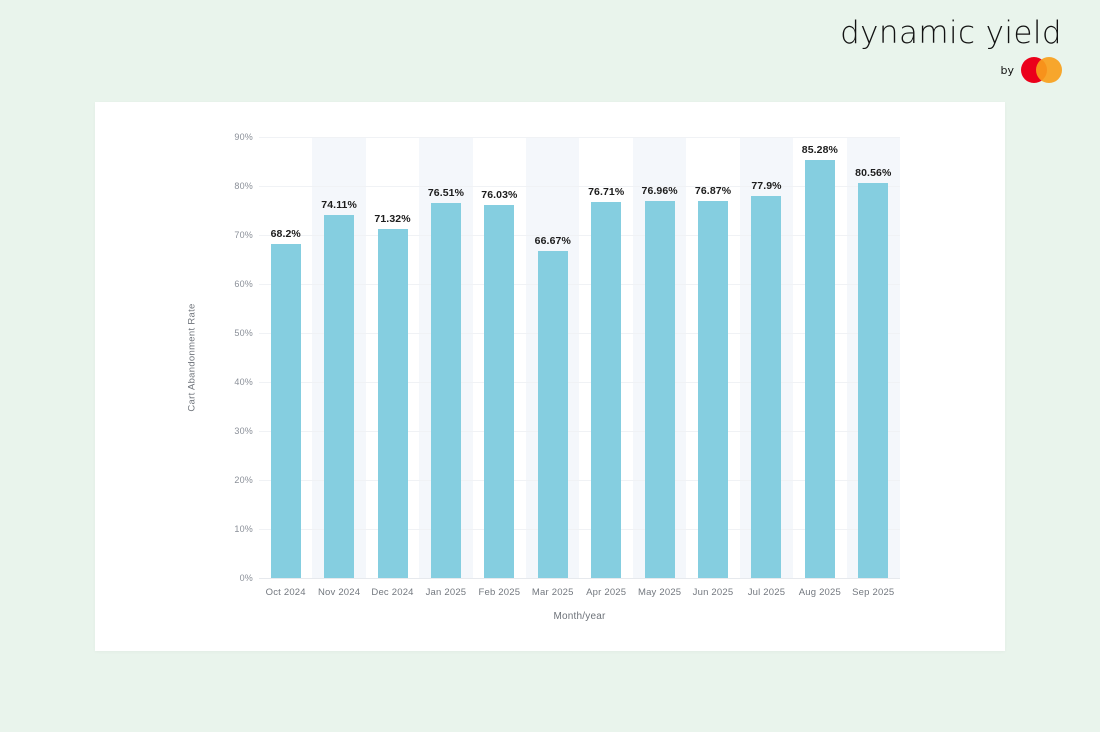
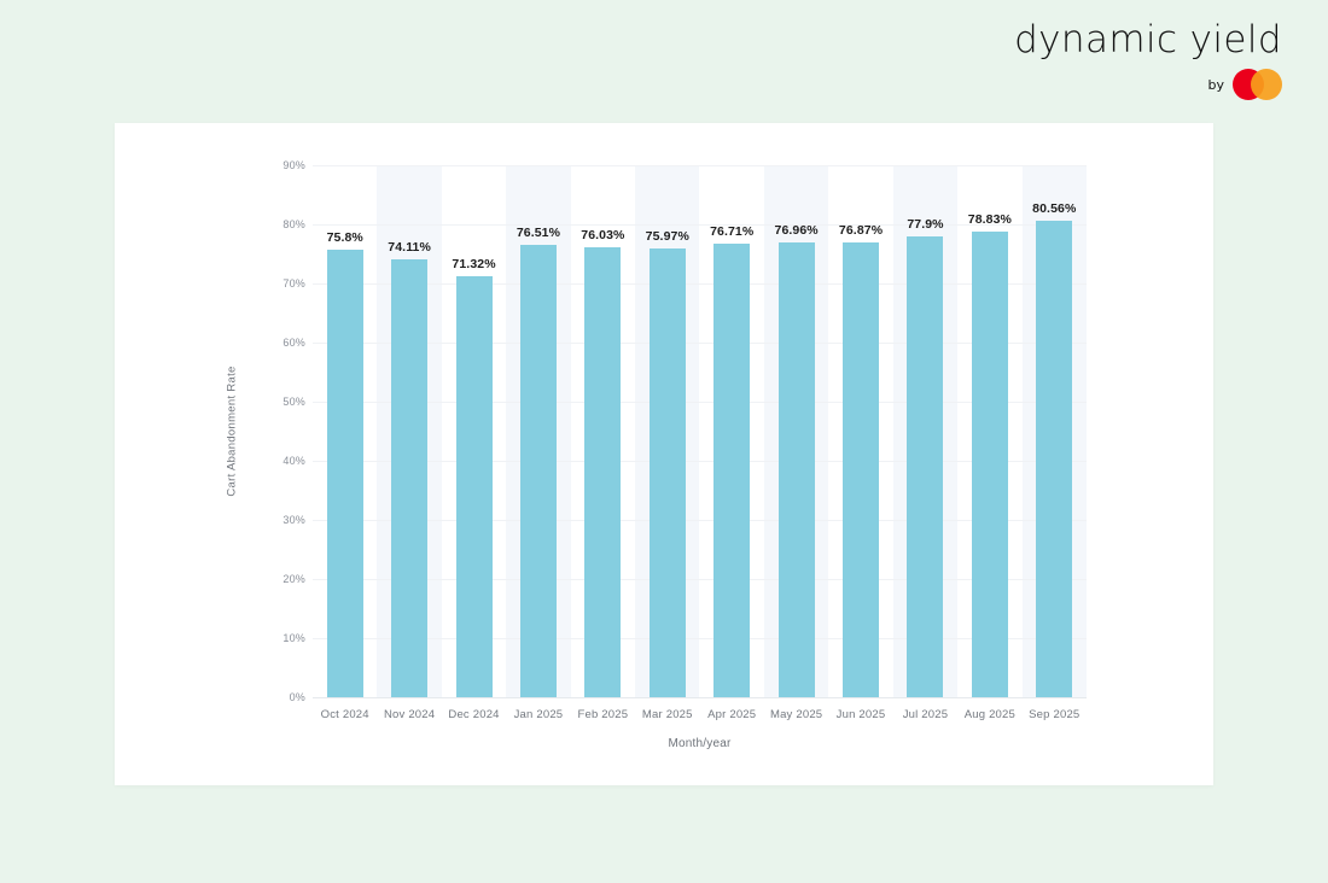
Oct 2024: 68.2% -> 75.8%
Mar 2025: 66.67% -> 75.97%
Aug 2025: 85.28% -> 78.83%
